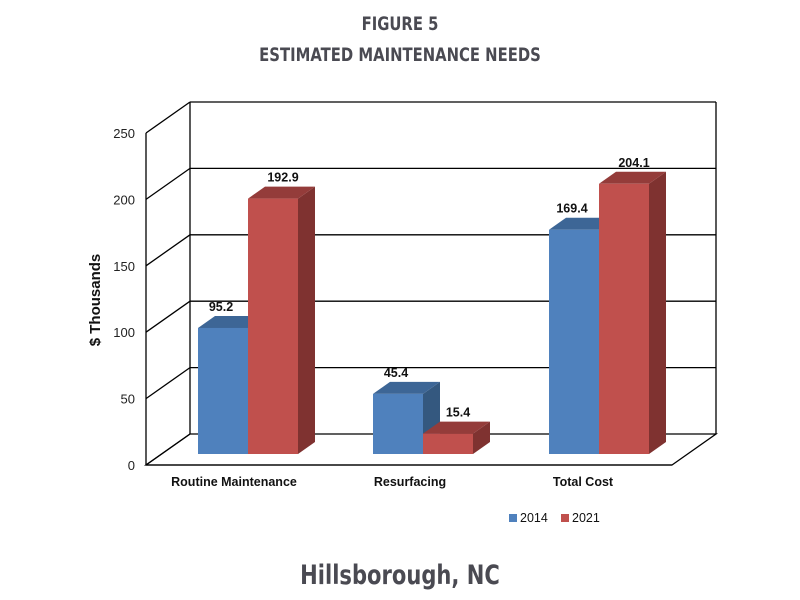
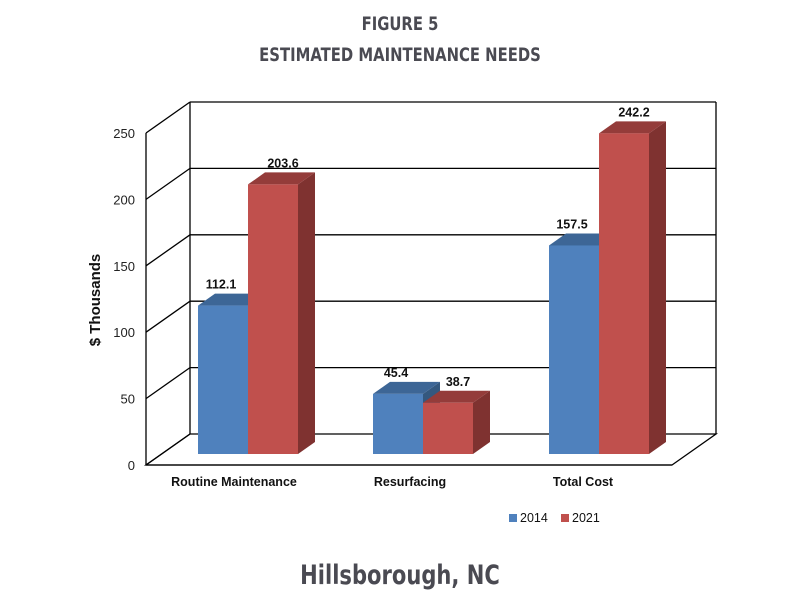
2014/Routine Maintenance: 95.2 -> 112.1
2021/Routine Maintenance: 192.9 -> 203.6
2021/Resurfacing: 15.4 -> 38.7
2014/Total Cost: 169.4 -> 157.5
2021/Total Cost: 204.1 -> 242.2
